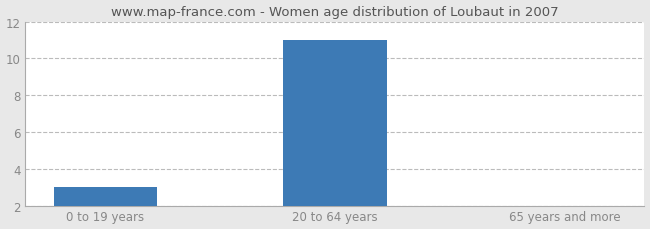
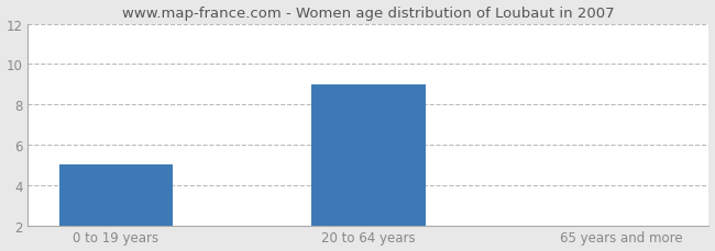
0 to 19 years: 3 -> 5
20 to 64 years: 11 -> 9
